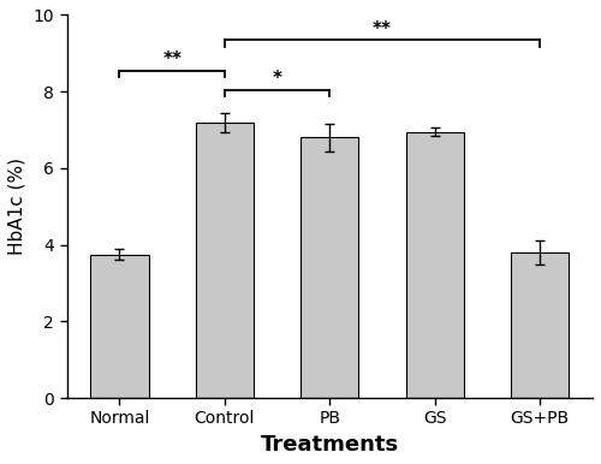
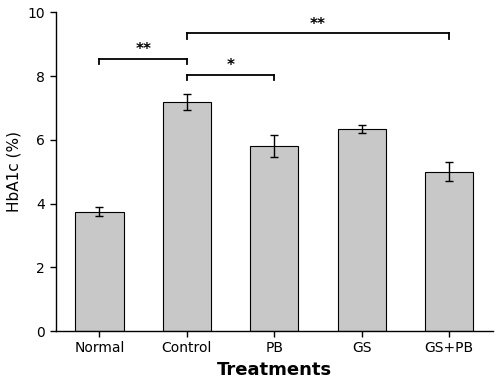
PB: 6.80 -> 5.80
GS: 6.95 -> 6.35
GS+PB: 3.80 -> 5.00
